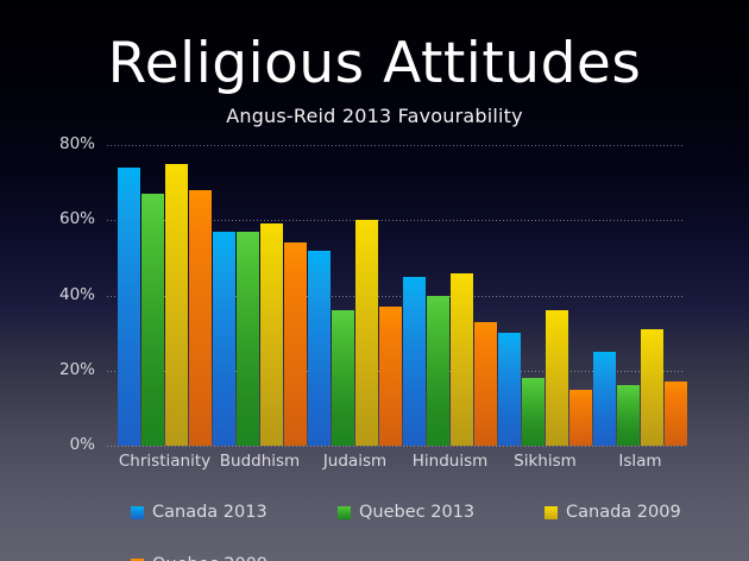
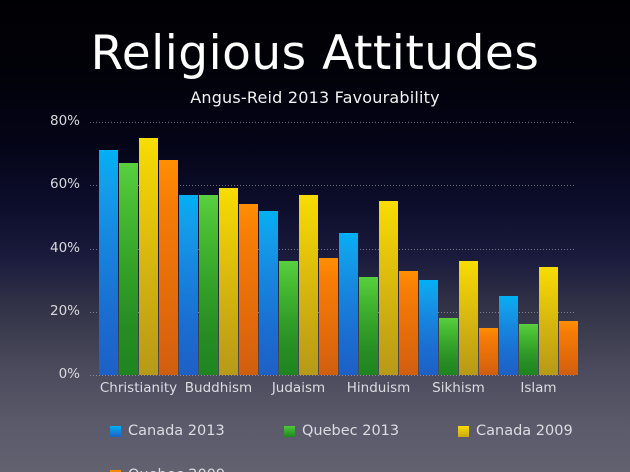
Canada 2013/Christianity: 74% -> 71%
Canada 2009/Judaism: 60% -> 57%
Quebec 2013/Hinduism: 40% -> 31%
Canada 2009/Hinduism: 46% -> 55%
Canada 2009/Islam: 31% -> 34%
